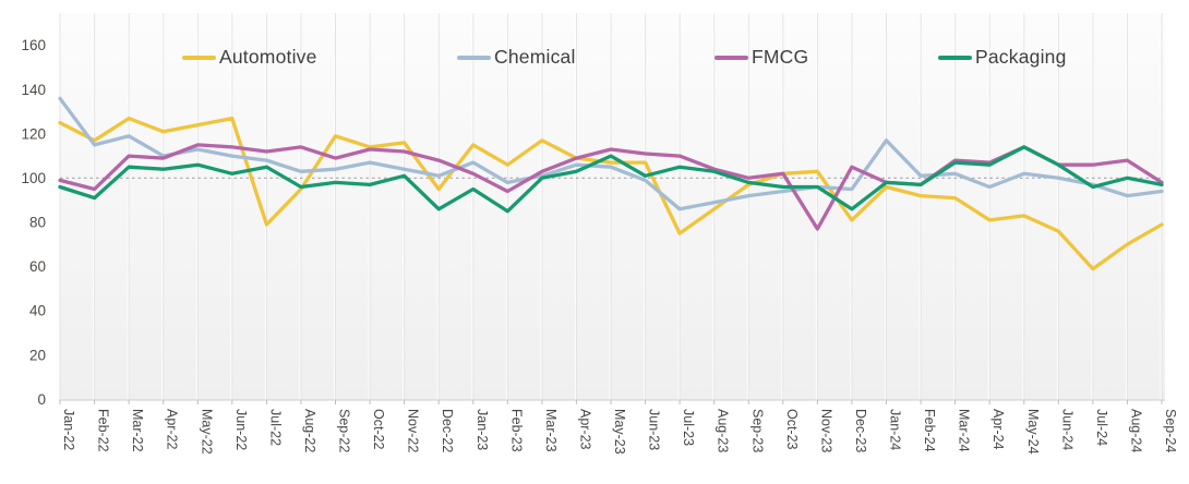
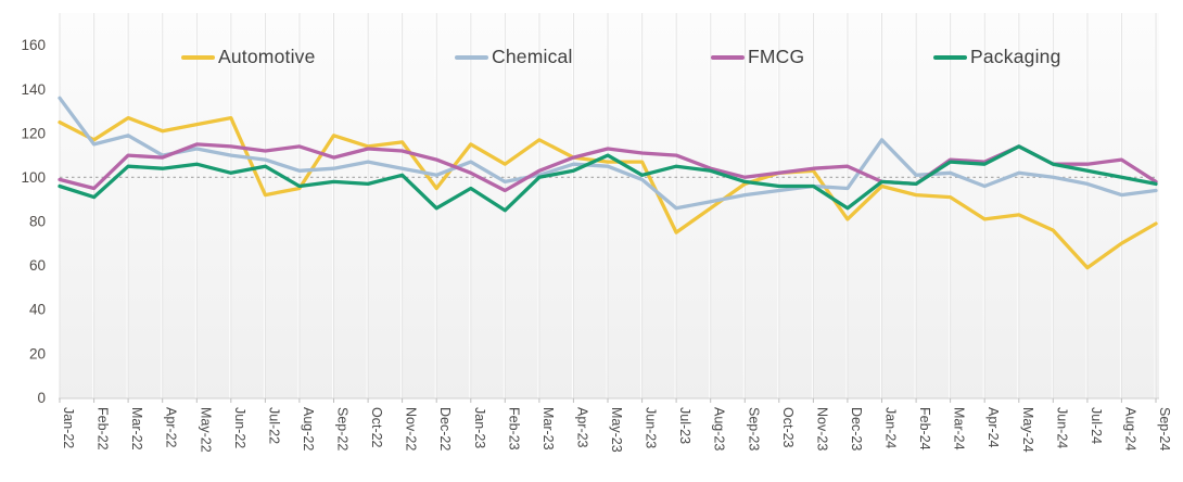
Automotive/Jul-22: 79 -> 92
FMCG/Nov-23: 77 -> 104
Packaging/Jul-24: 96 -> 103
